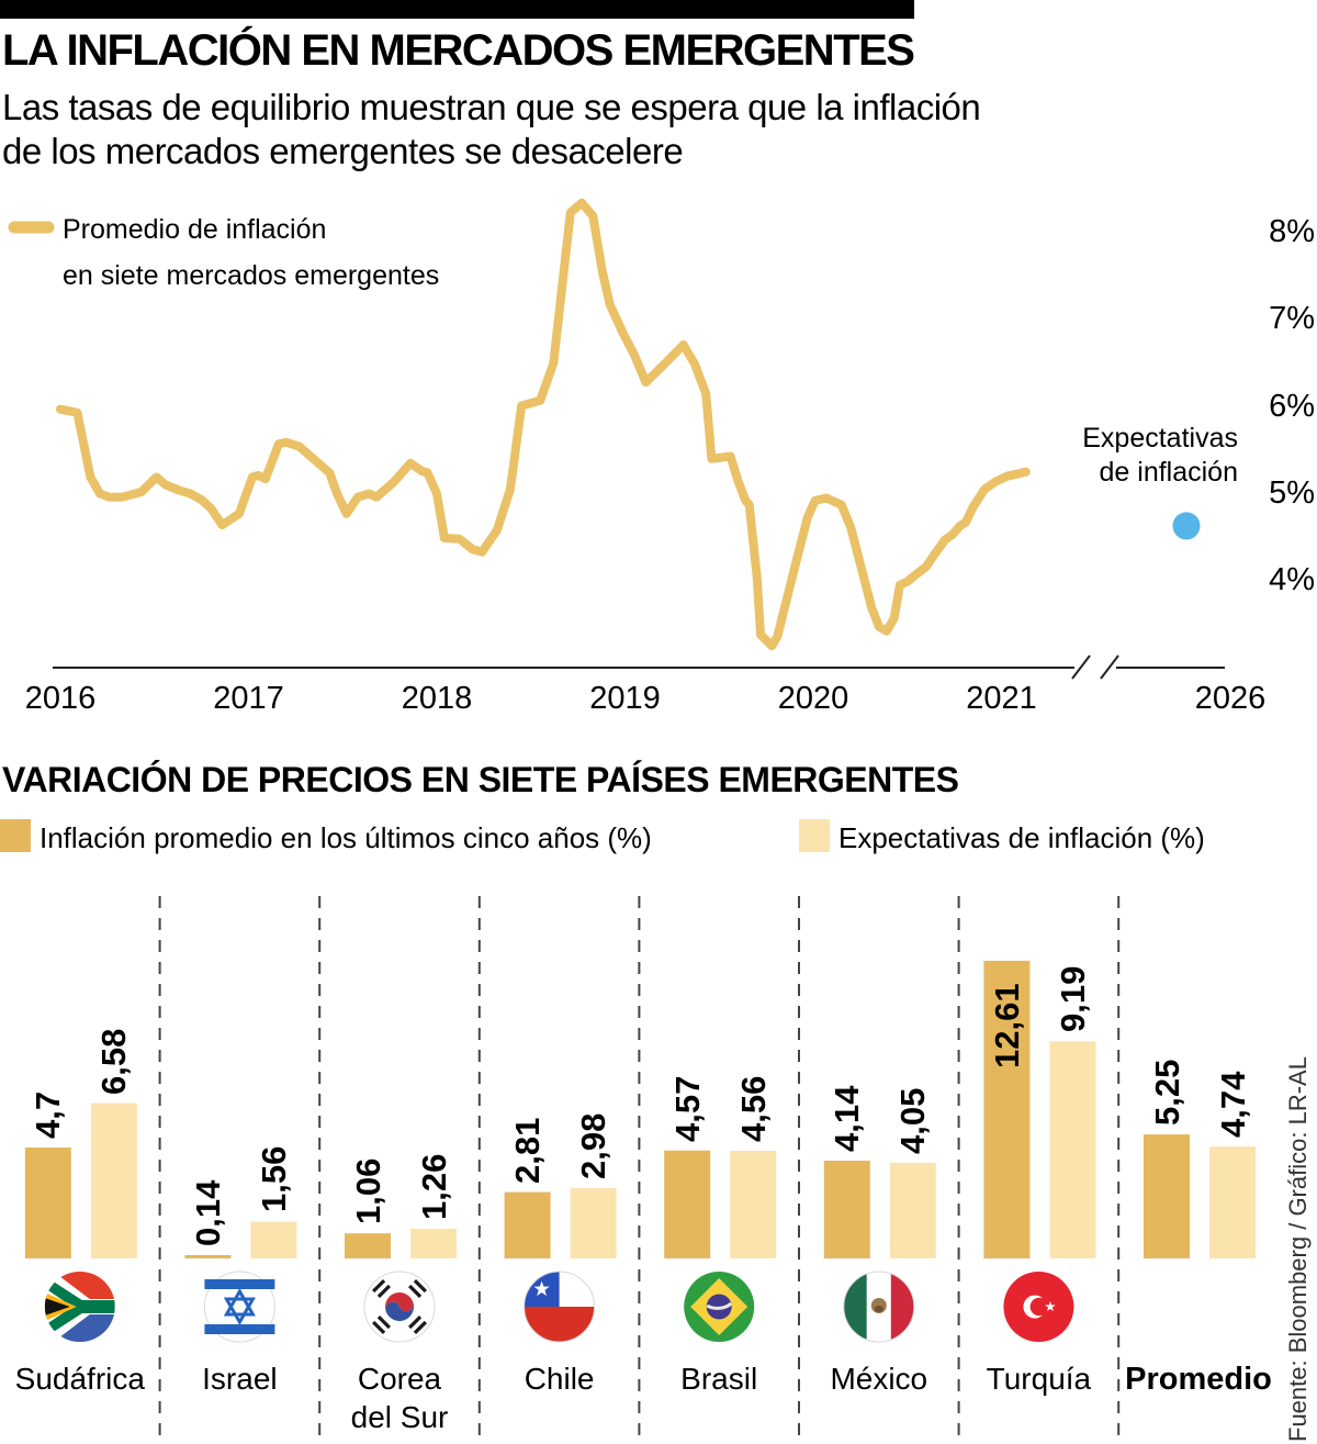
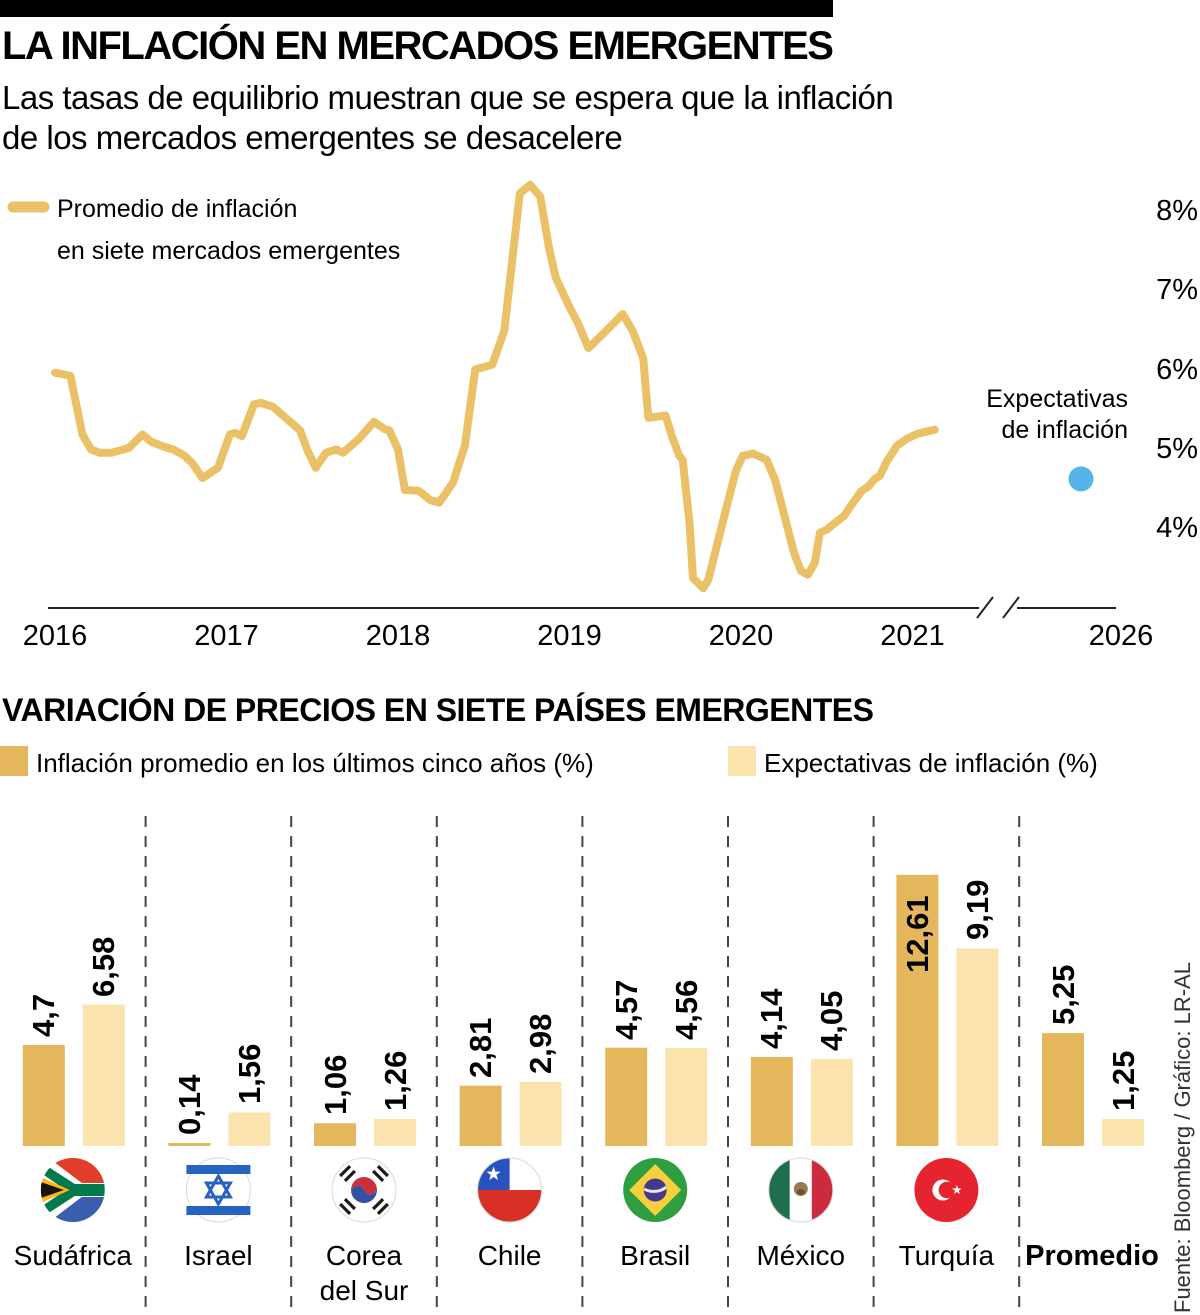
VARIACIÓN DE PRECIOS EN SIETE PAÍSES EMERGENTES/Expectativas de inflación (%)/Promedio: 4,74 -> 1,25
